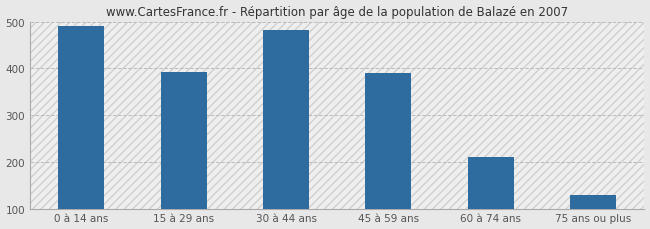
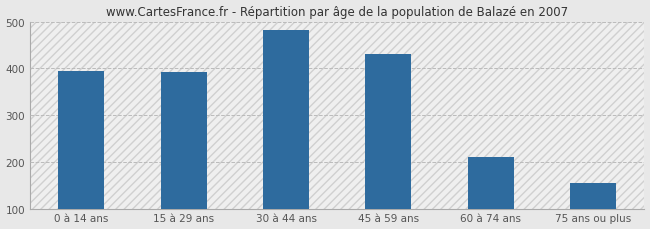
0 à 14 ans: 490 -> 395
45 à 59 ans: 390 -> 430
75 ans ou plus: 128 -> 155
